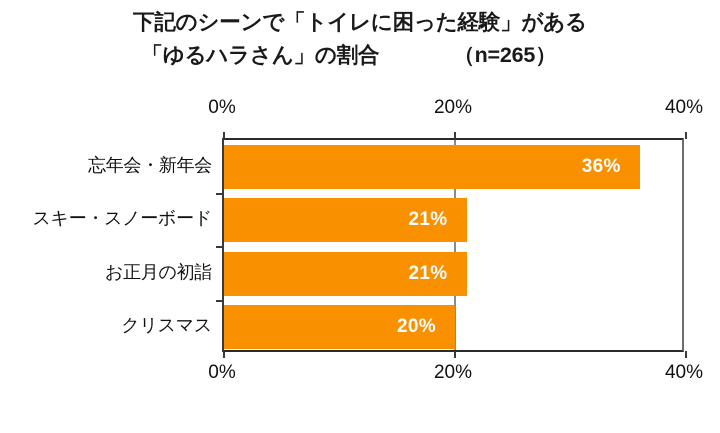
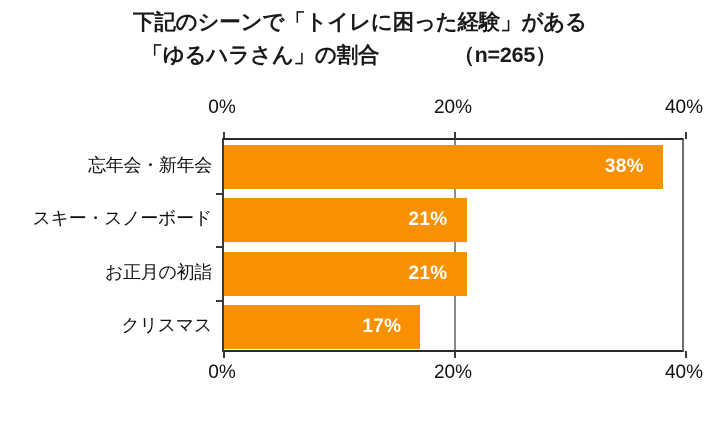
忘年会・新年会: 36% -> 38%
クリスマス: 20% -> 17%
